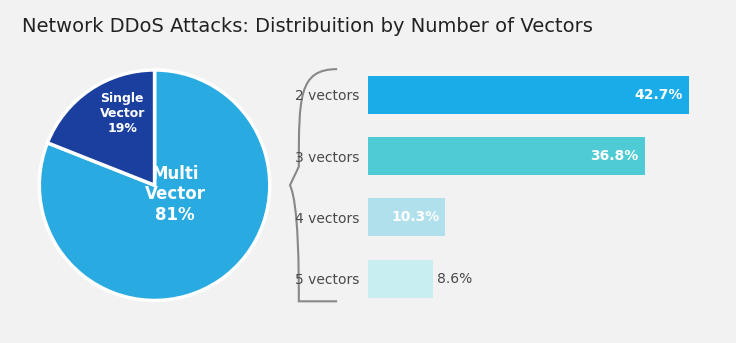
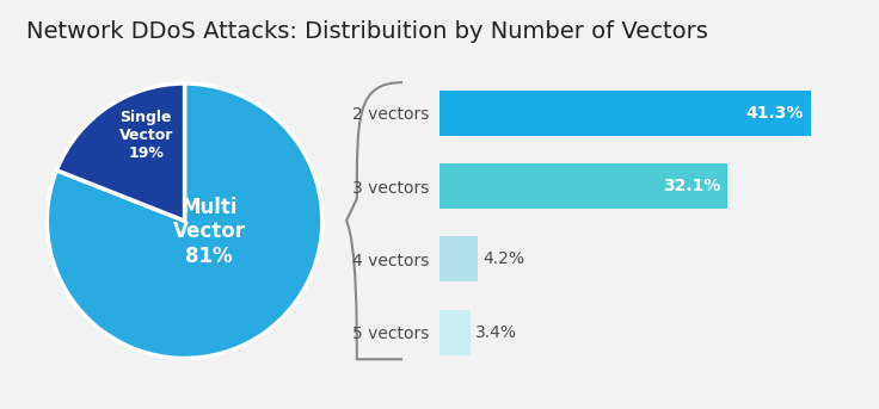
2 vectors: 42.7% -> 41.3%
3 vectors: 36.8% -> 32.1%
4 vectors: 10.3% -> 4.2%
5 vectors: 8.6% -> 3.4%
